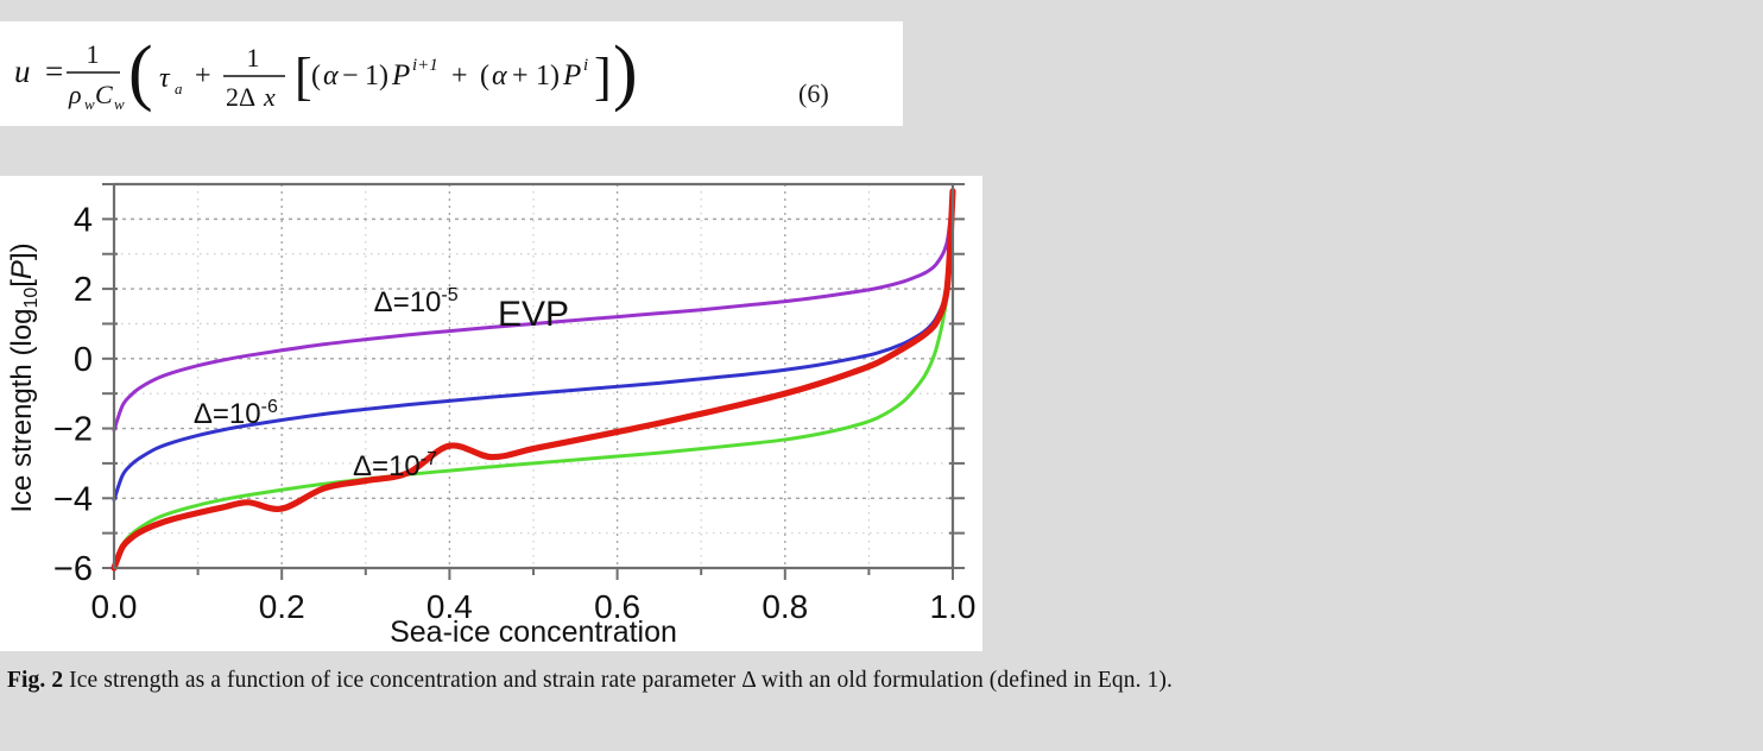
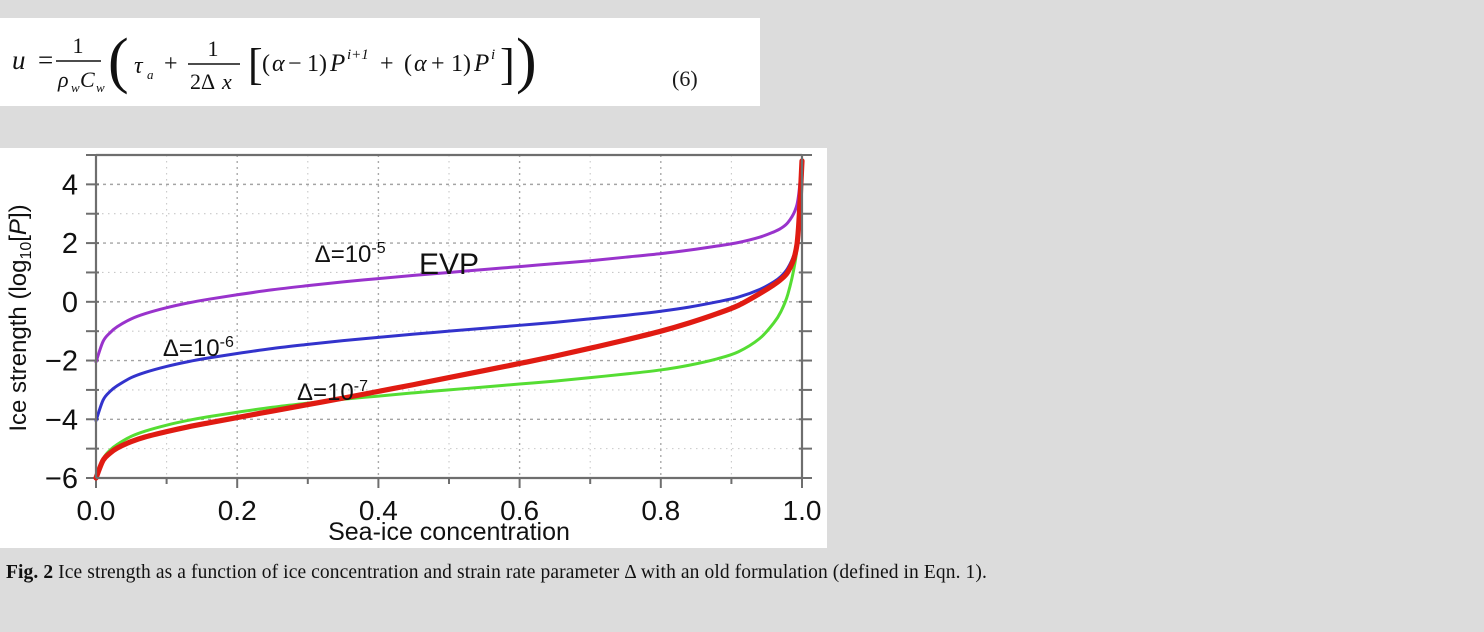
EVP/0.2: -4.3 -> -3.9
EVP/0.4: -2.5 -> -3.0
